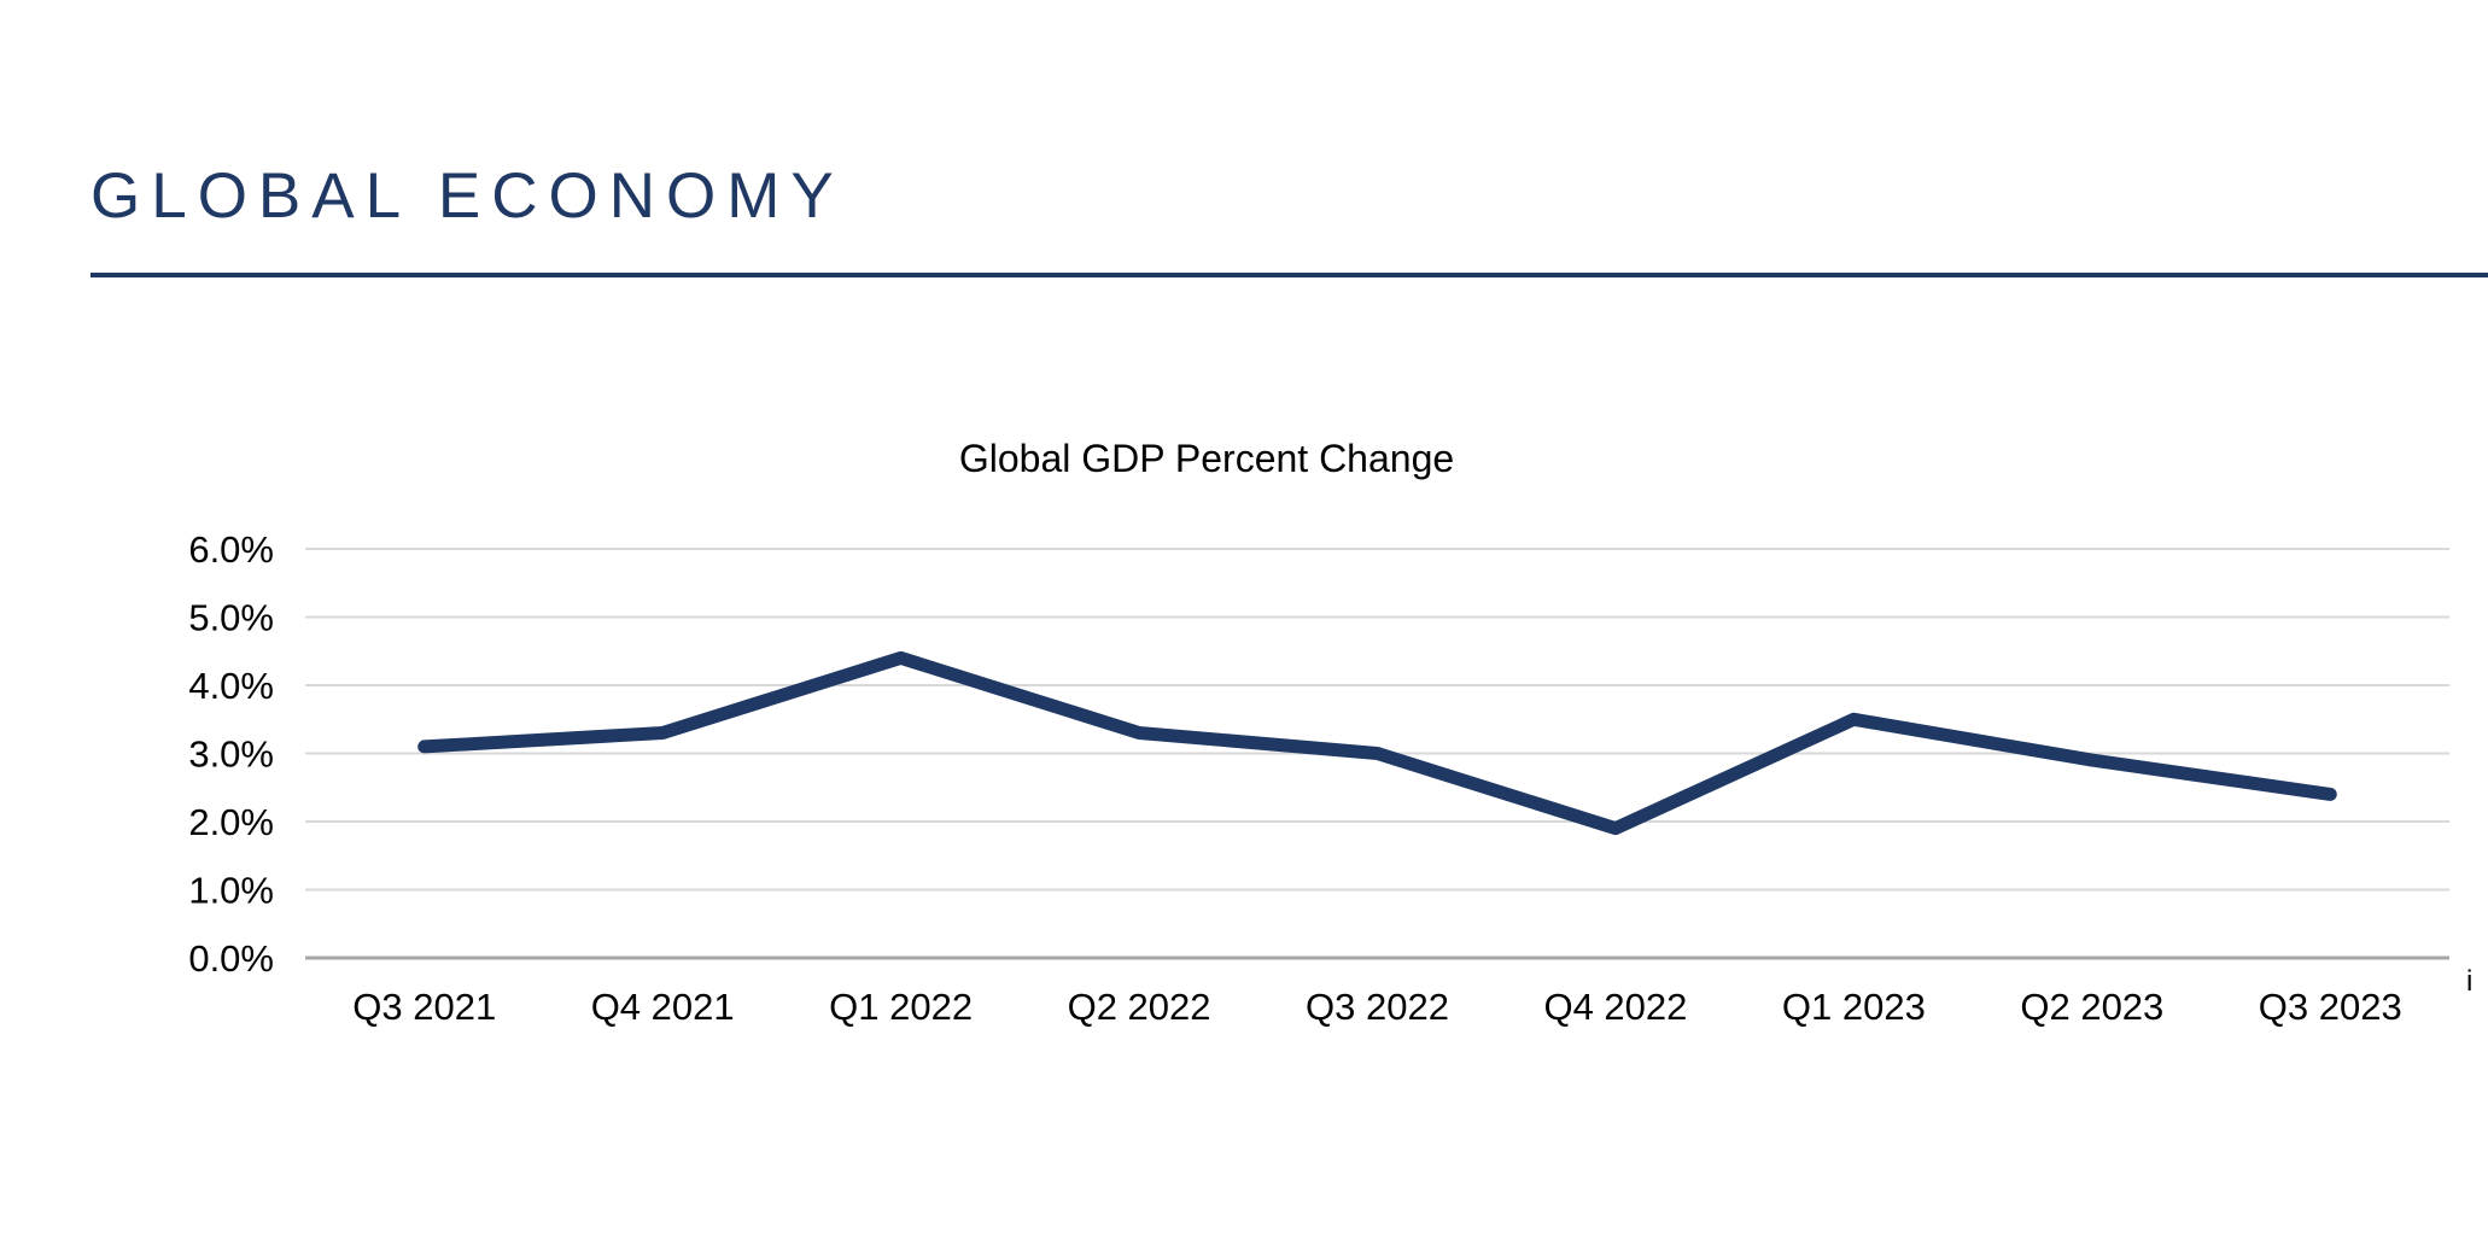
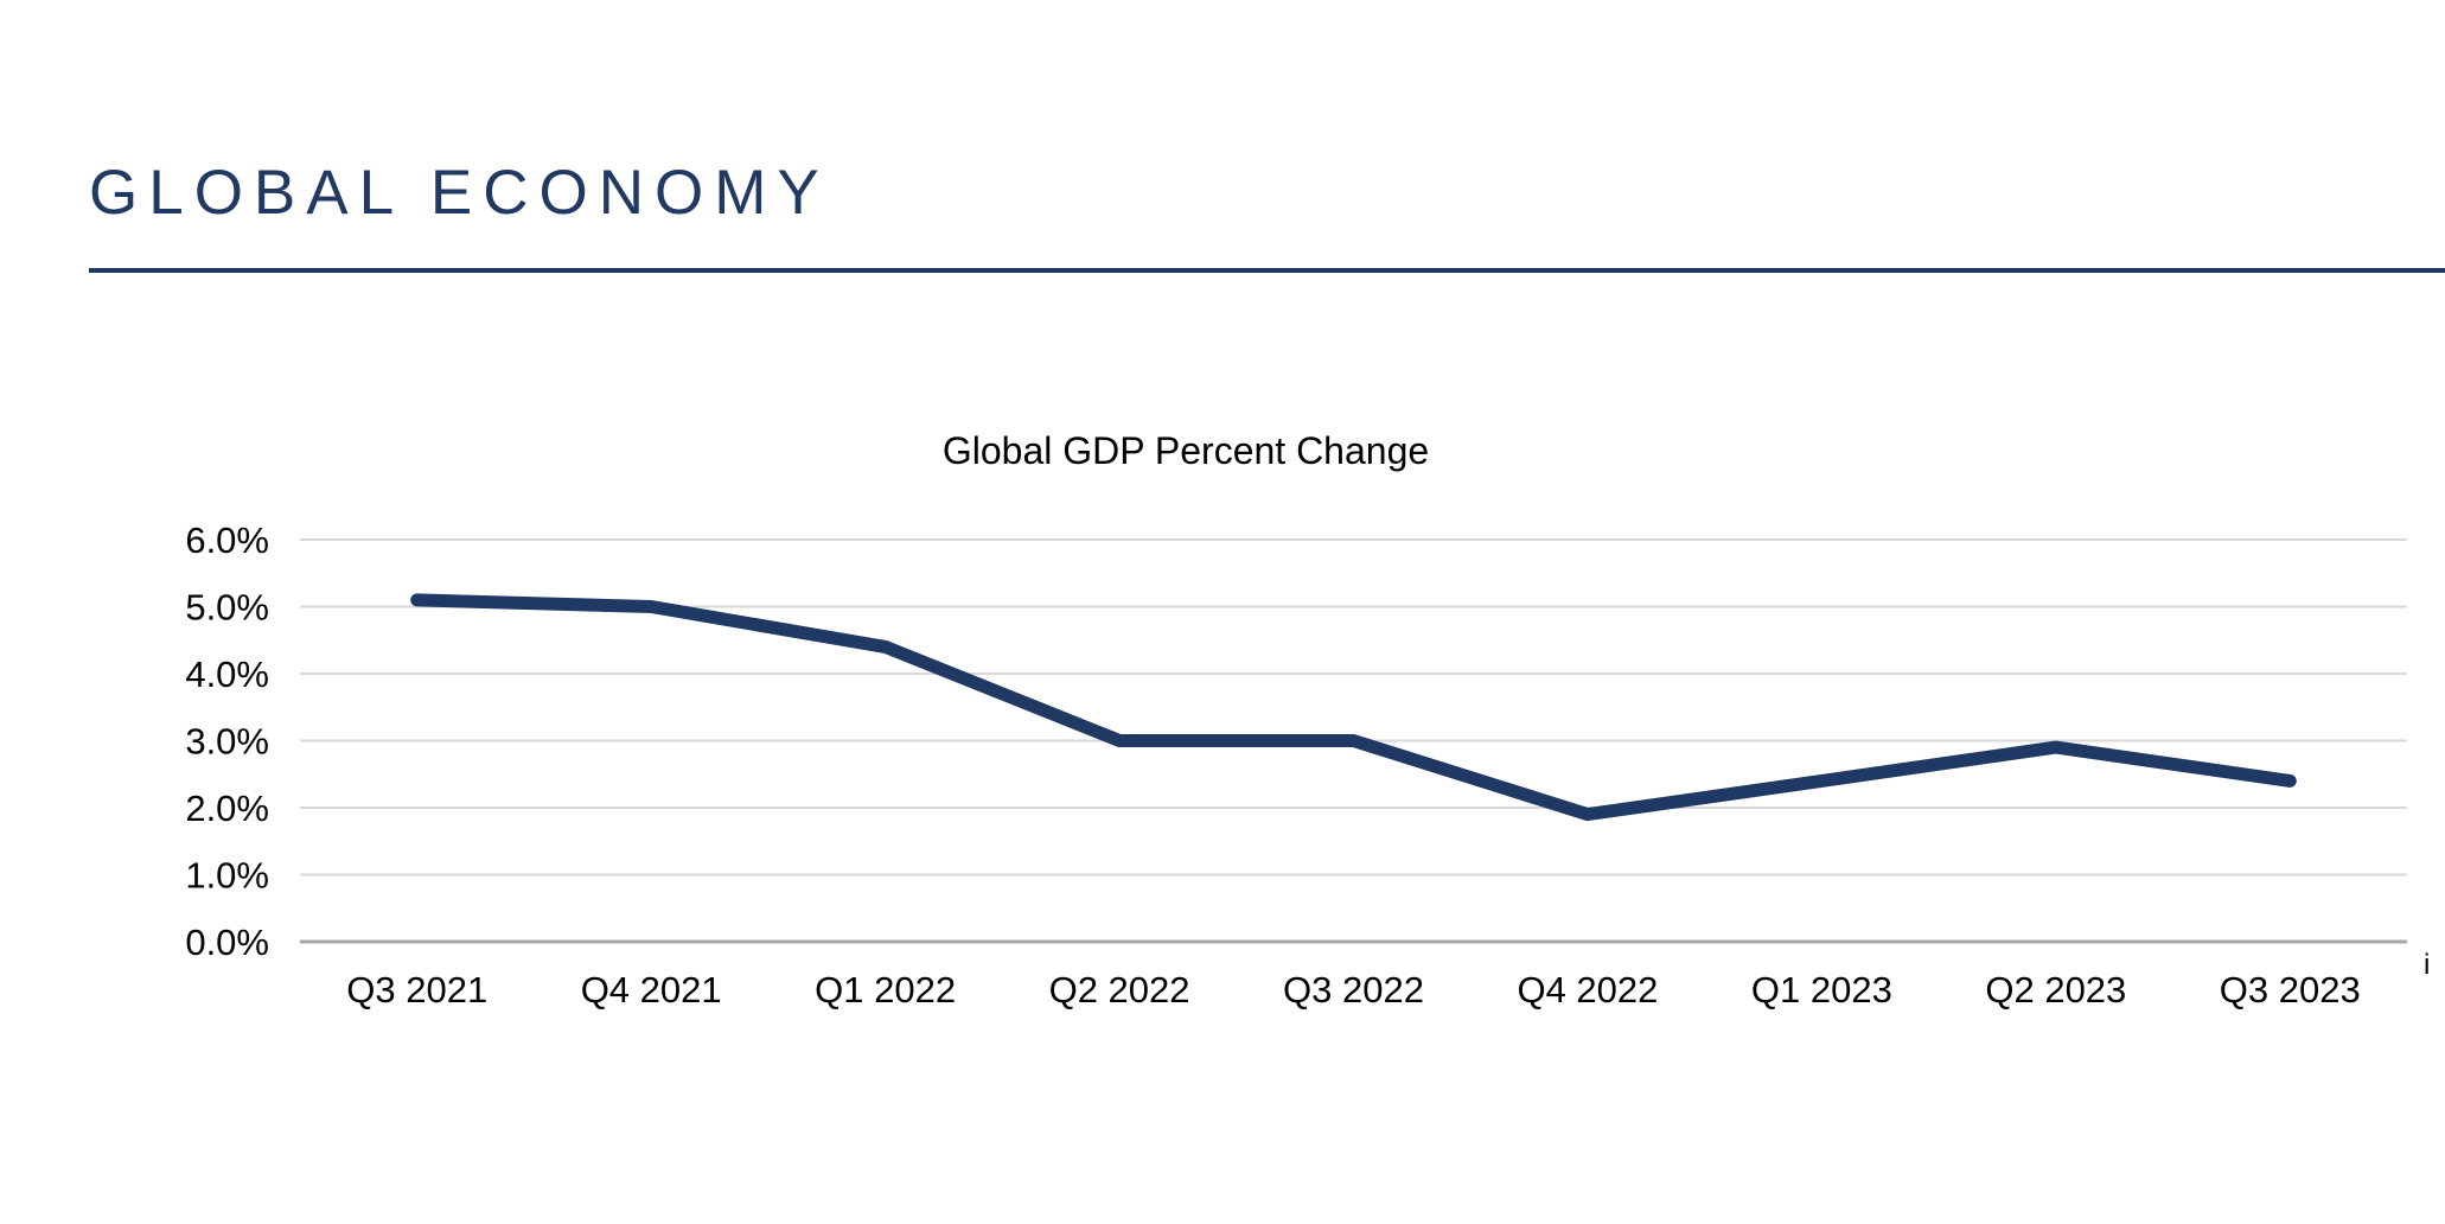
Q3 2021: 3.1% -> 5.1%
Q4 2021: 3.3% -> 5.0%
Q2 2022: 3.3% -> 3.0%
Q1 2023: 3.5% -> 2.4%
